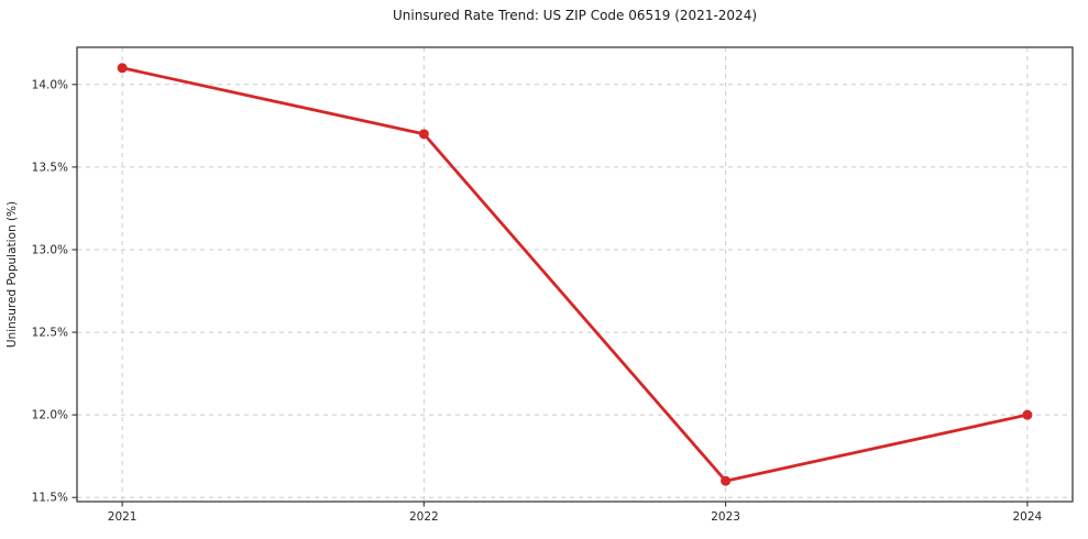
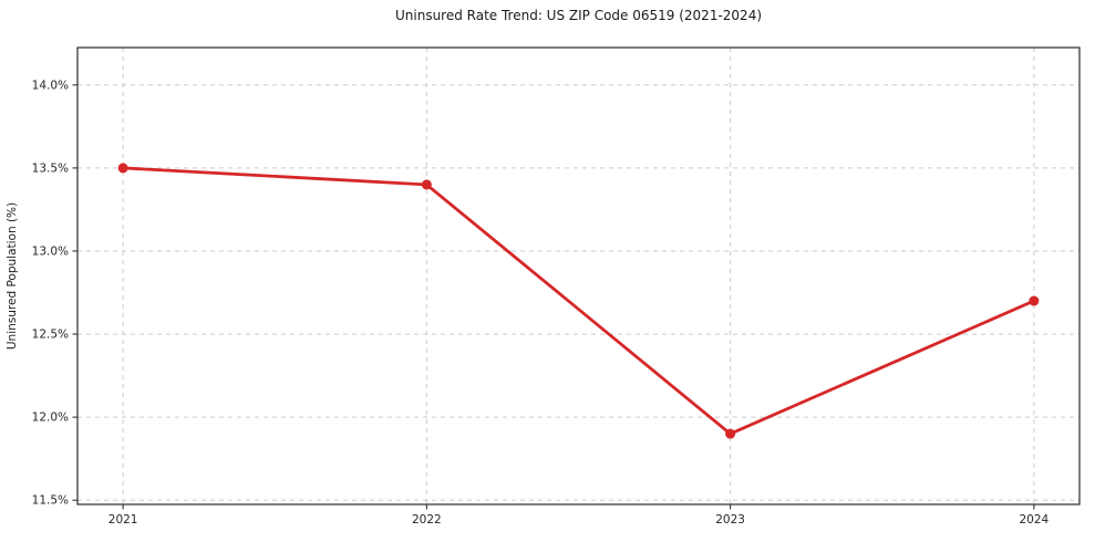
2021: 14.1% -> 13.5%
2022: 13.7% -> 13.4%
2023: 11.6% -> 11.9%
2024: 12.0% -> 12.7%
